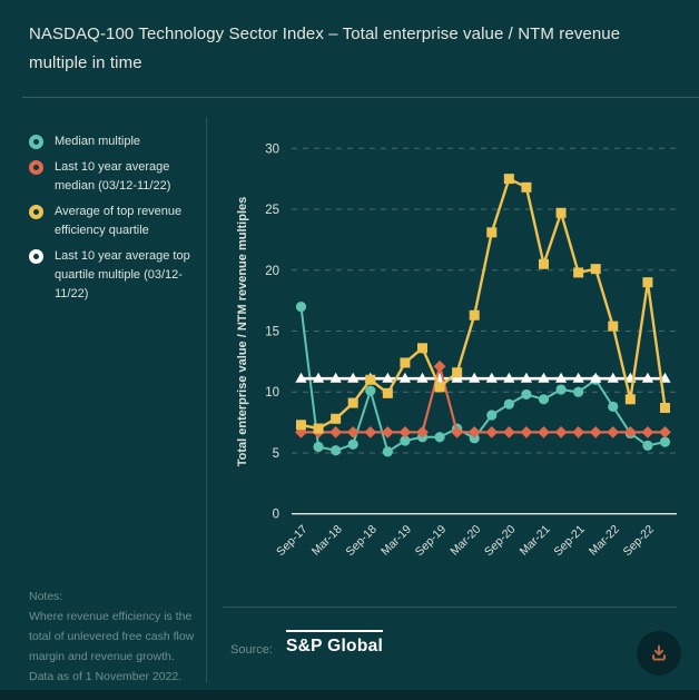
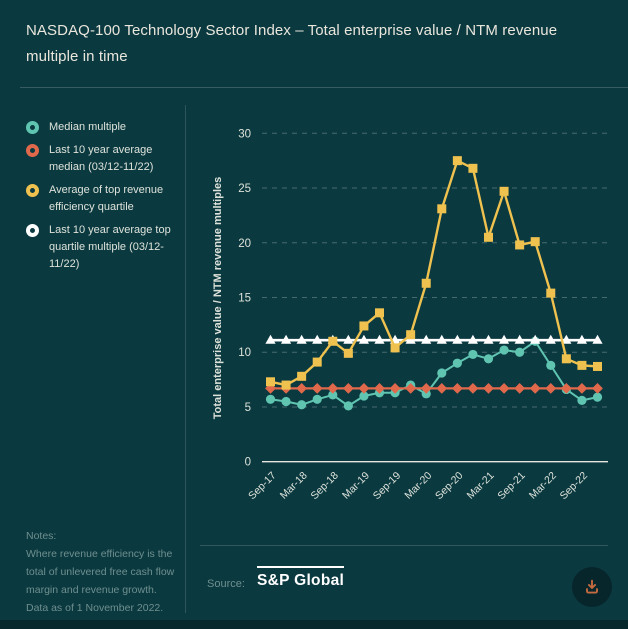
Median multiple/Sep-17: 17.0 -> 5.7
Median multiple/Sep-18: 10.1 -> 6.1
Last 10 year average median (03/12-11/22)/Sep-19: 12.1 -> 6.7
Average of top revenue efficiency quartile/Sep-22: 19.0 -> 8.8
